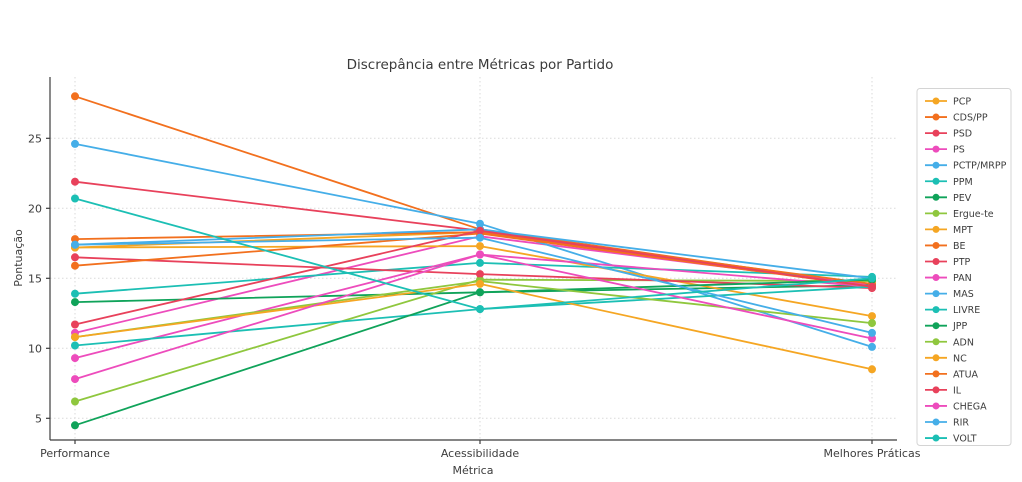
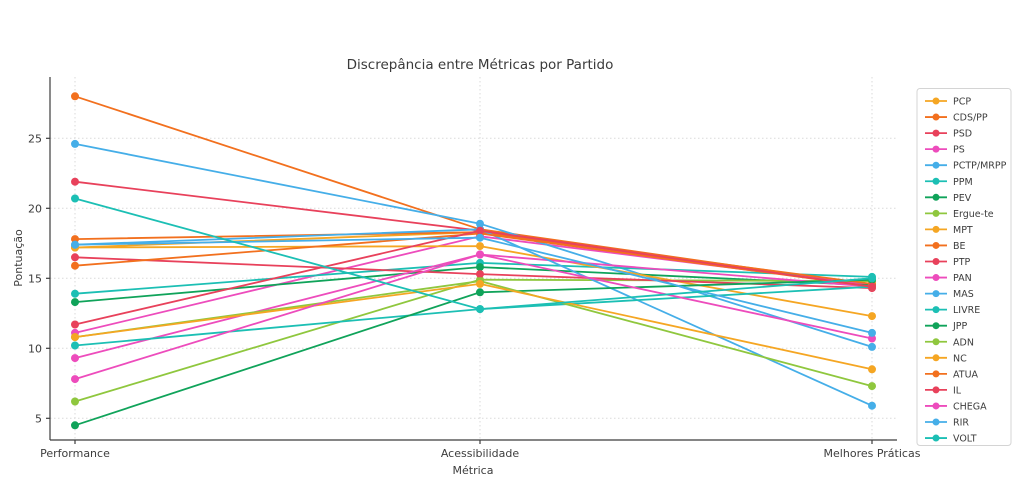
PEV/Acessibilidade: 14.0 -> 15.8
MAS/Melhores Práticas: 15.0 -> 5.9
ADN/Melhores Práticas: 11.8 -> 7.3
